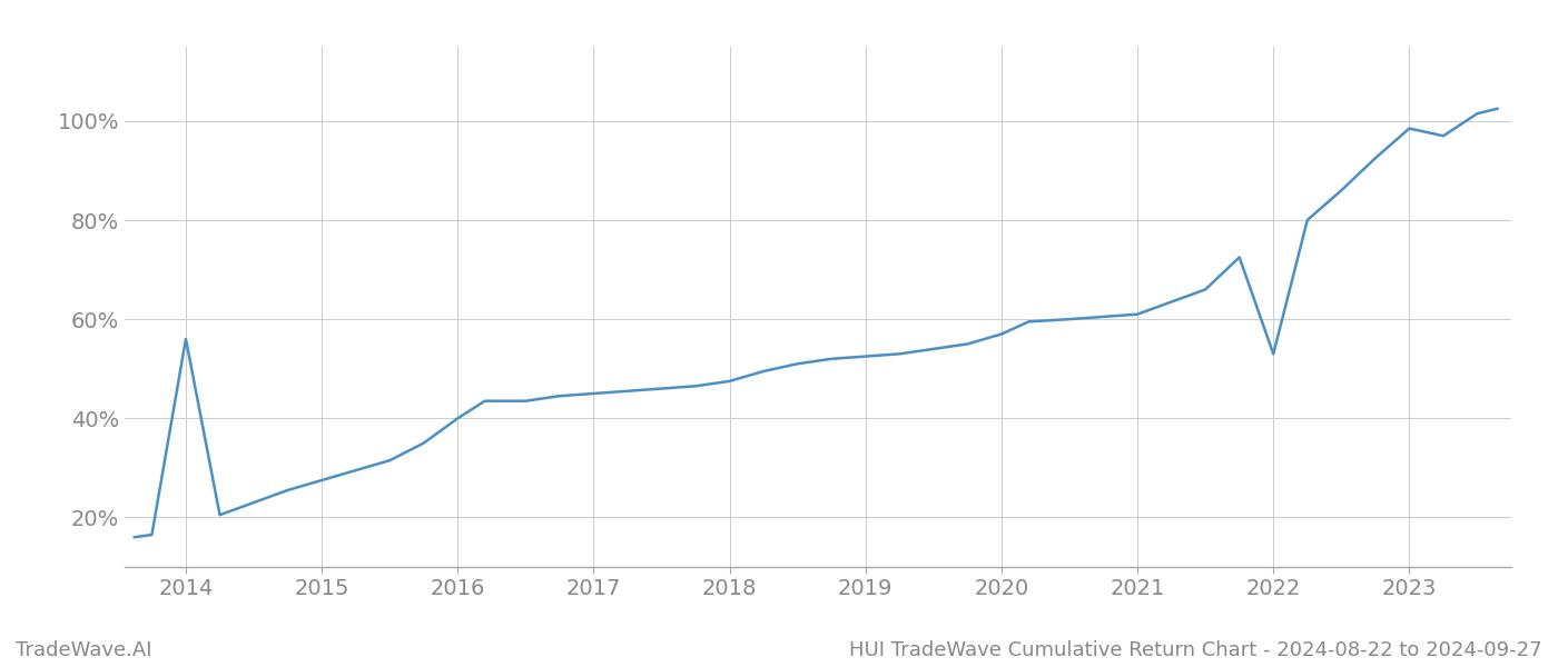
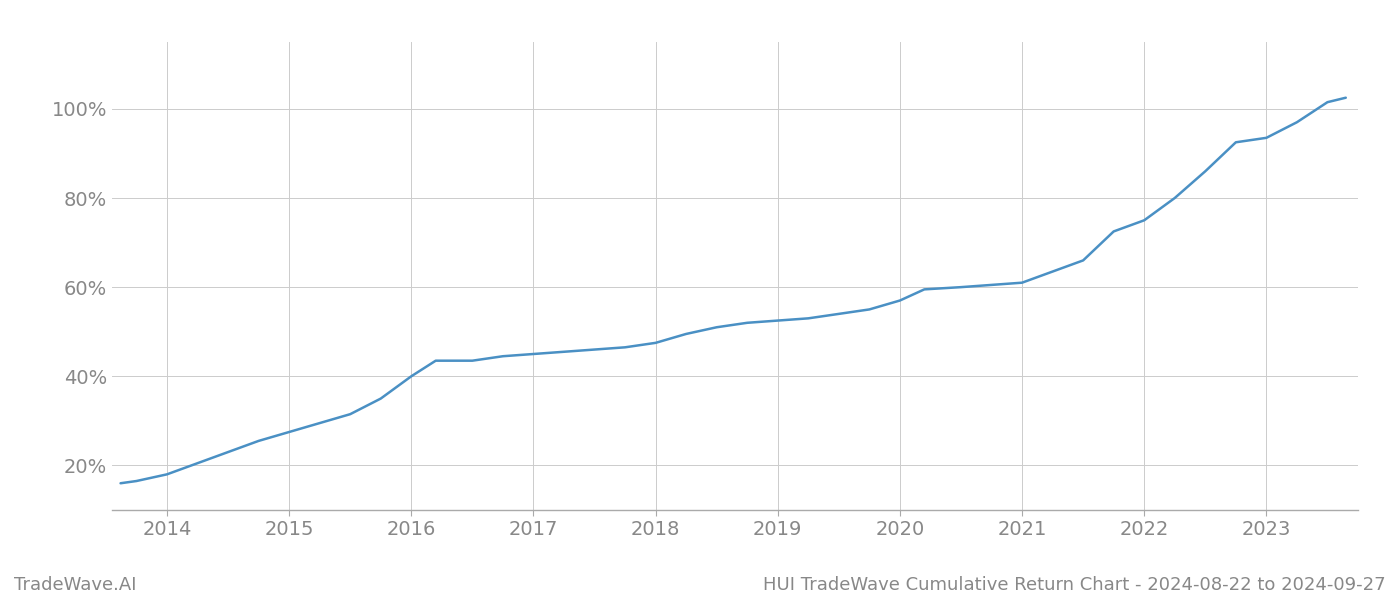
2014: 56.0% -> 18.0%
2022: 53.0% -> 75.0%
2023: 98.5% -> 93.5%
